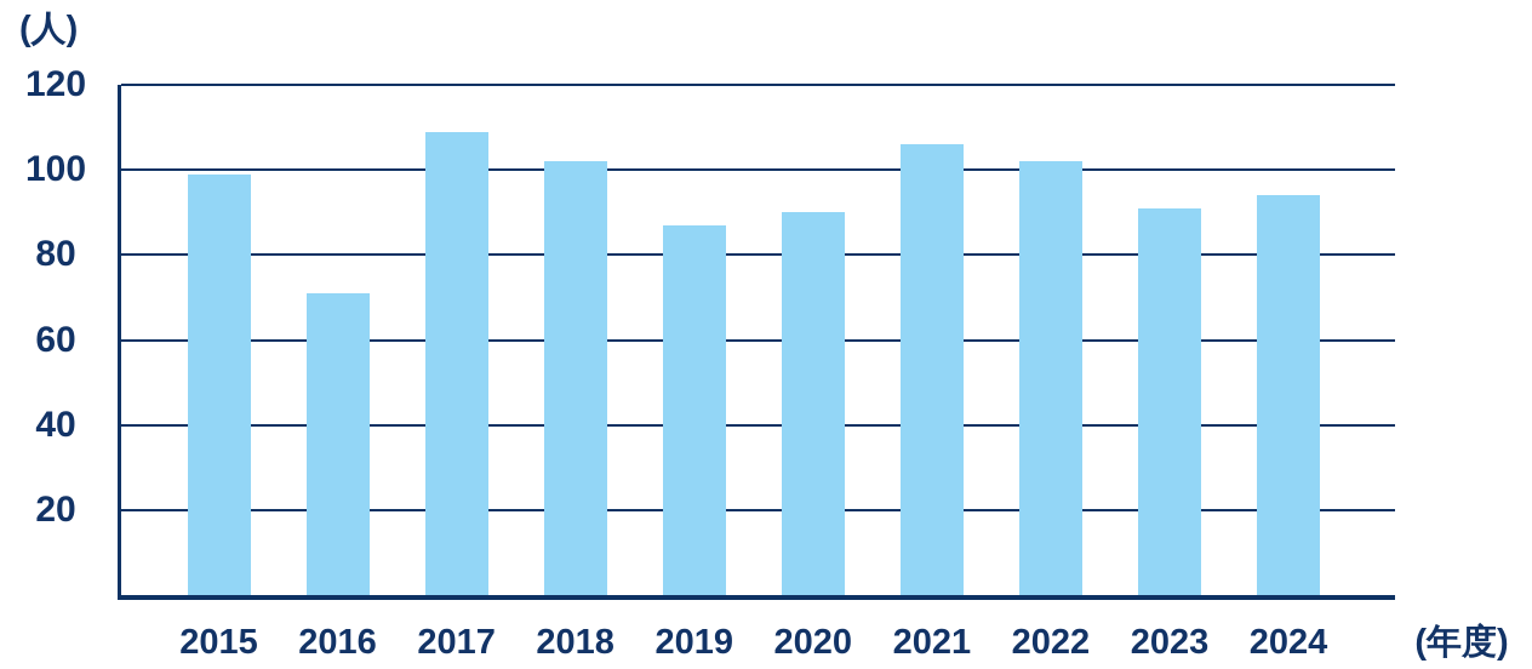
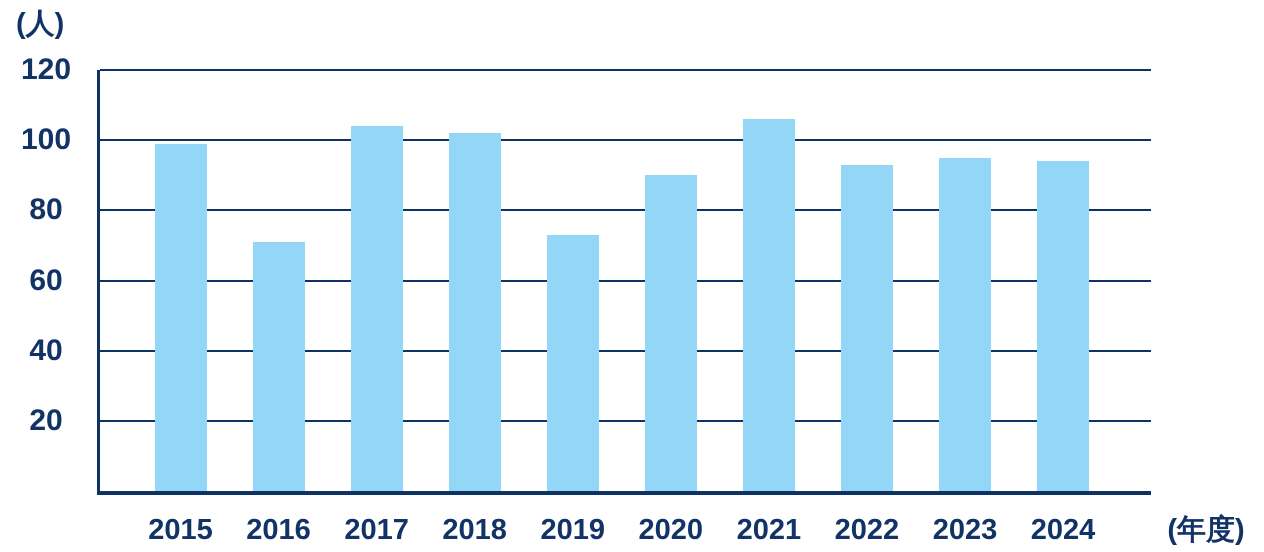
2017: 109 -> 104
2019: 87 -> 73
2022: 102 -> 93
2023: 91 -> 95
